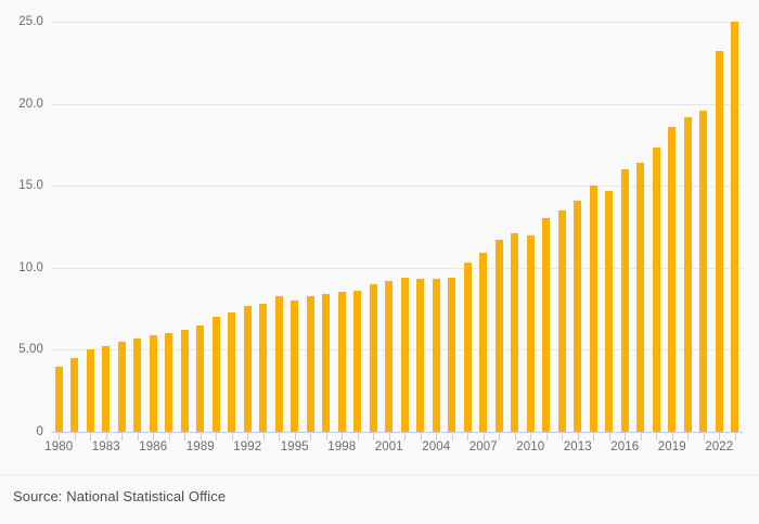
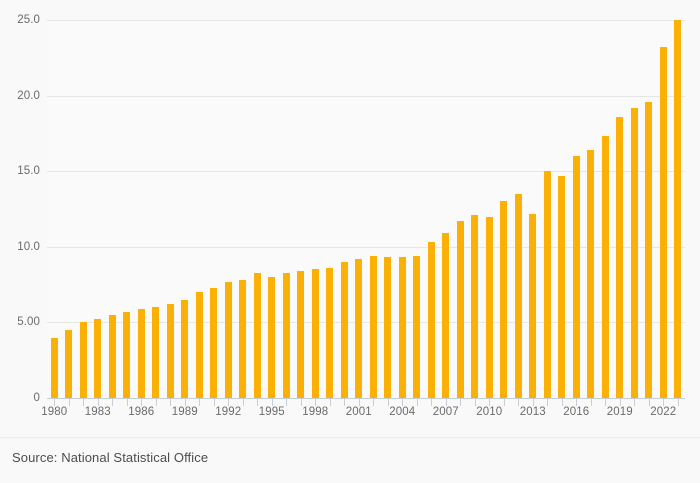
2013: 14.1 -> 12.2
